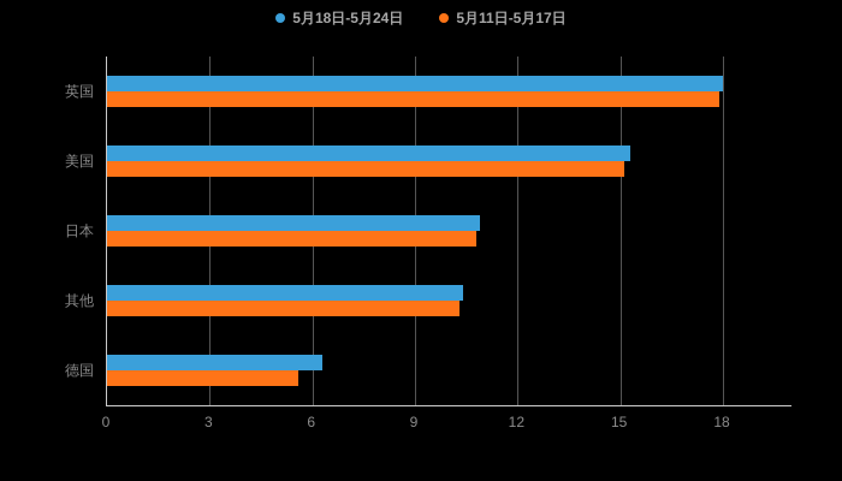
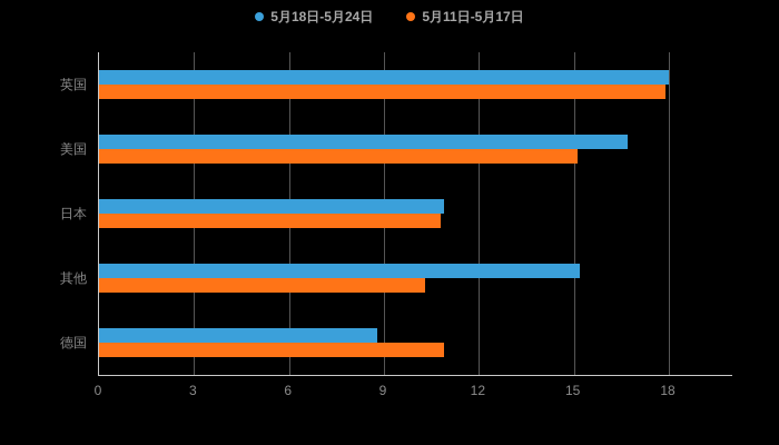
5月18日-5月24日/美国: 15.3 -> 16.7
5月18日-5月24日/其他: 10.4 -> 15.2
5月18日-5月24日/德国: 6.3 -> 8.8
5月11日-5月17日/德国: 5.6 -> 10.9
